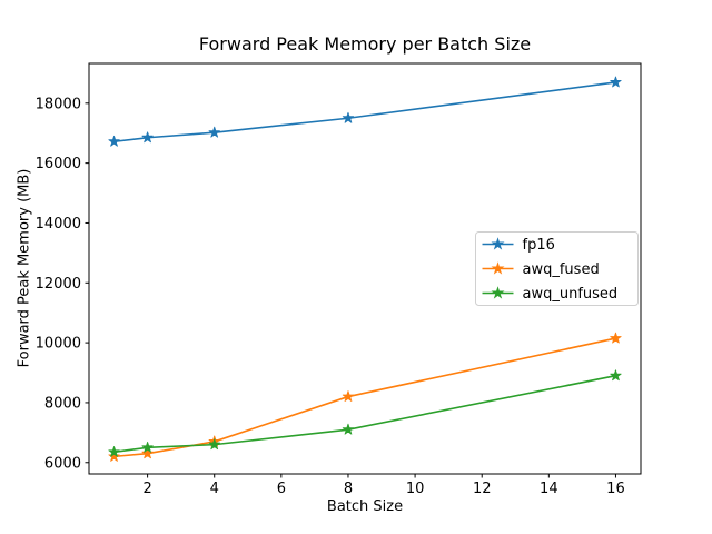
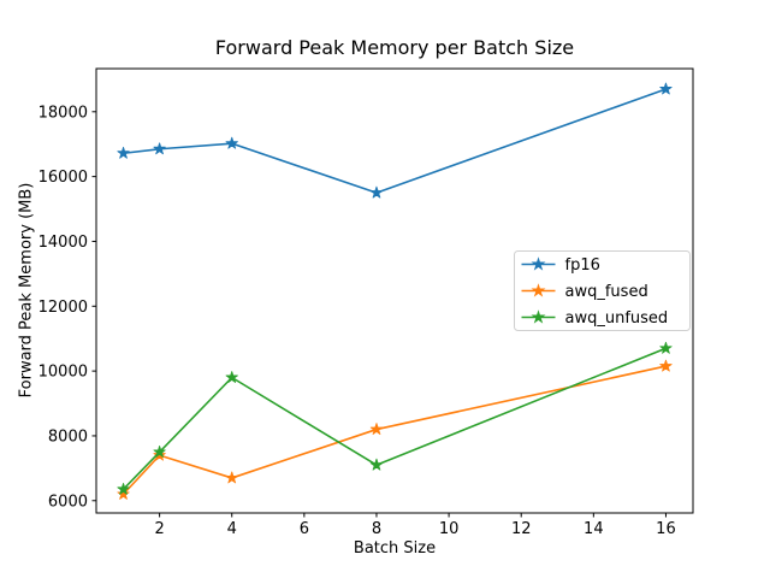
awq_fused/2: 6300 -> 7400
awq_unfused/2: 6500 -> 7500
awq_unfused/4: 6600 -> 9800
fp16/8: 17500 -> 15500
awq_unfused/16: 8900 -> 10700
